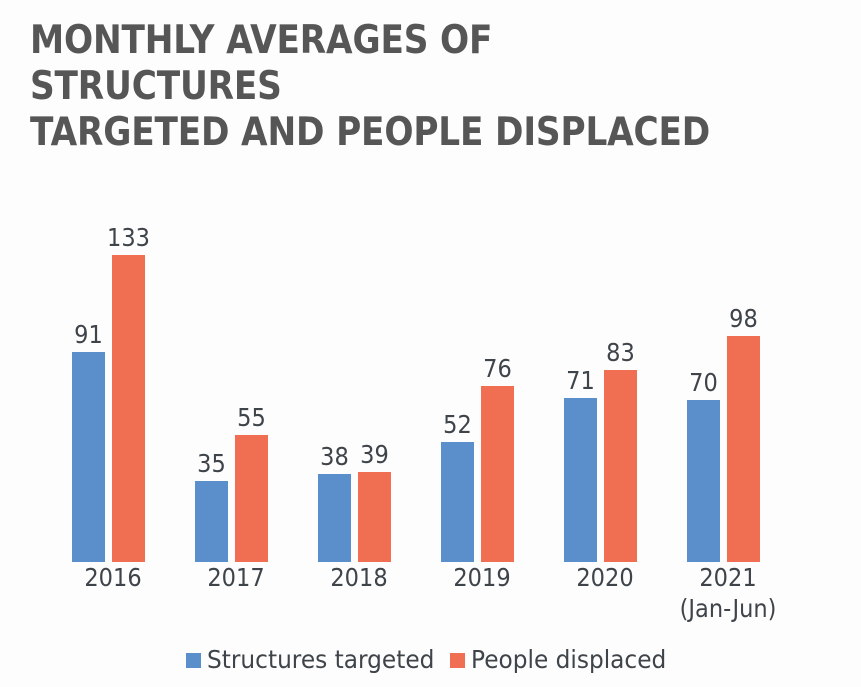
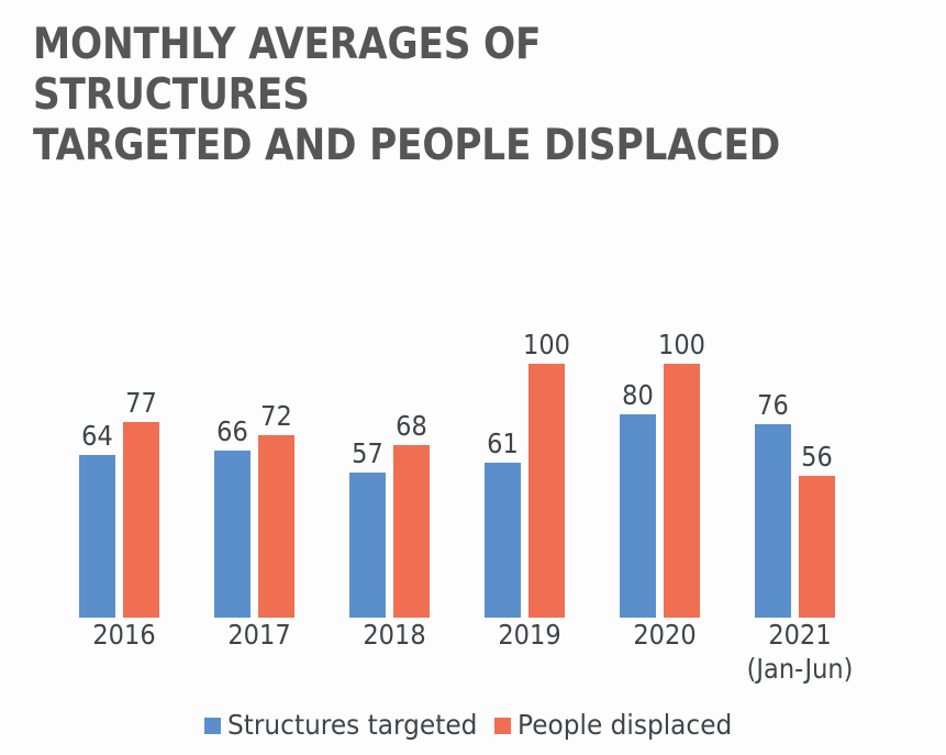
Structures targeted/2016: 91 -> 64
People displaced/2016: 133 -> 77
Structures targeted/2017: 35 -> 66
People displaced/2017: 55 -> 72
Structures targeted/2018: 38 -> 57
People displaced/2018: 39 -> 68
Structures targeted/2019: 52 -> 61
People displaced/2019: 76 -> 100
Structures targeted/2020: 71 -> 80
People displaced/2020: 83 -> 100
Structures targeted/2021: 70 -> 76
People displaced/2021: 98 -> 56
